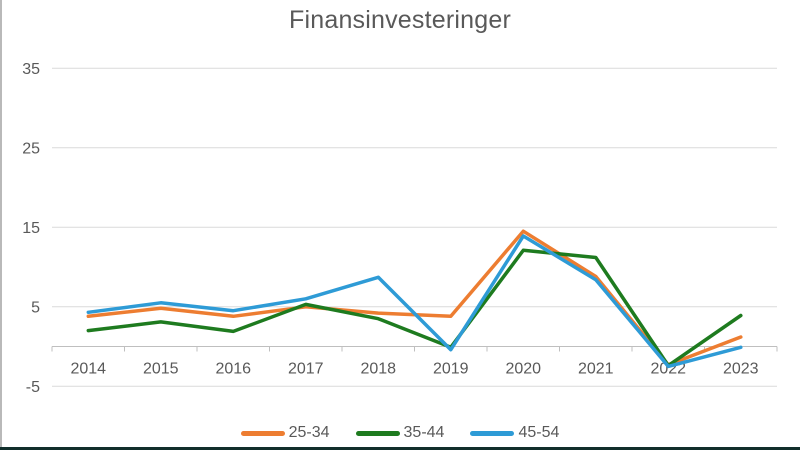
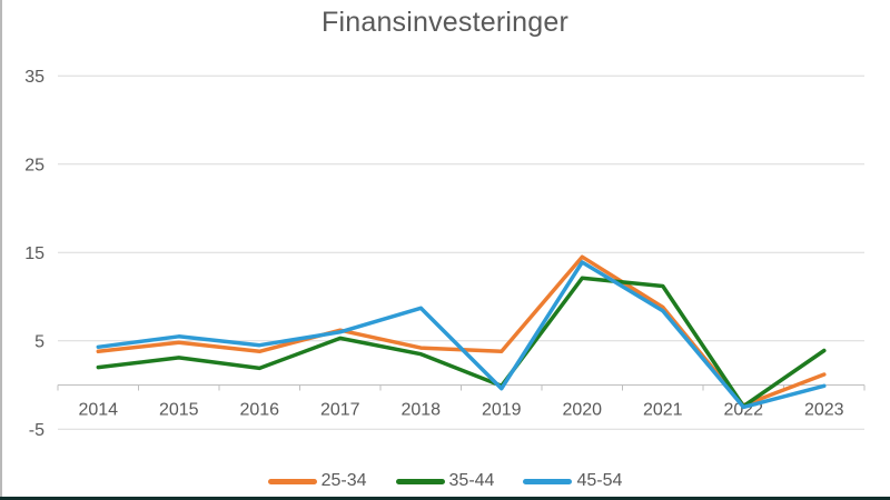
25-34/2017: 5 -> 6
